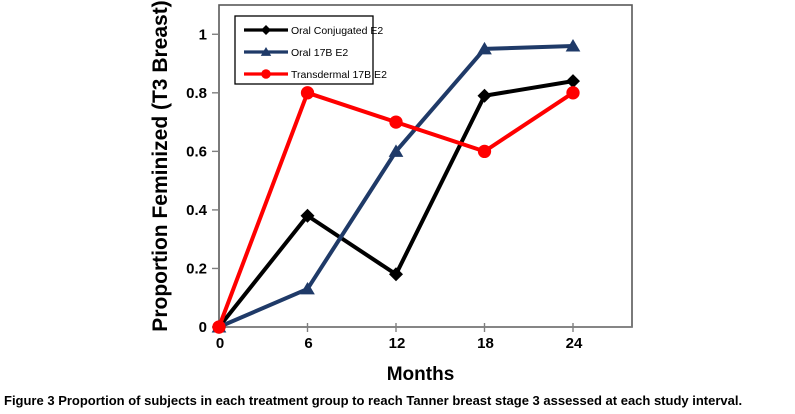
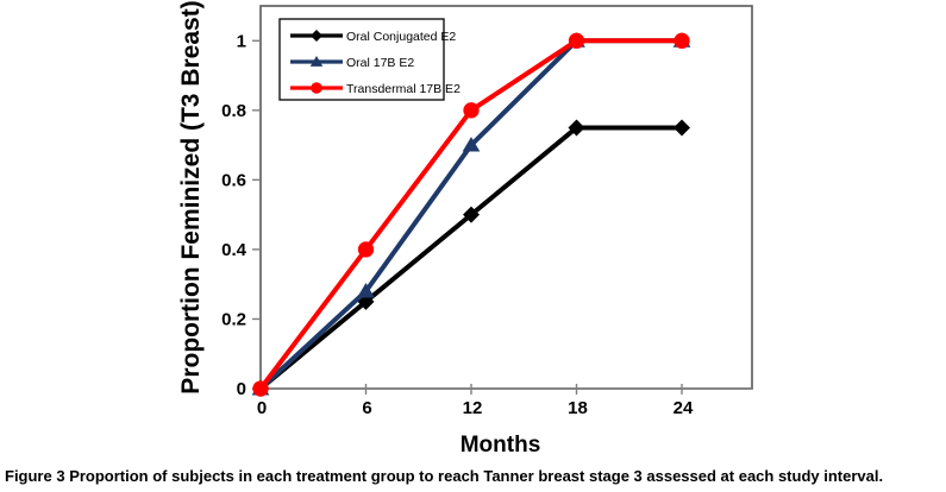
Oral Conjugated E2/6: 0.38 -> 0.25
Oral 17B E2/6: 0.13 -> 0.28
Transdermal 17B E2/6: 0.8 -> 0.4
Oral Conjugated E2/12: 0.18 -> 0.50
Oral 17B E2/12: 0.60 -> 0.70
Transdermal 17B E2/12: 0.7 -> 0.8
Oral Conjugated E2/18: 0.79 -> 0.75
Oral 17B E2/18: 0.95 -> 1.00
Transdermal 17B E2/18: 0.6 -> 1.0
Oral Conjugated E2/24: 0.84 -> 0.75
Oral 17B E2/24: 0.96 -> 1.00
Transdermal 17B E2/24: 0.8 -> 1.0
